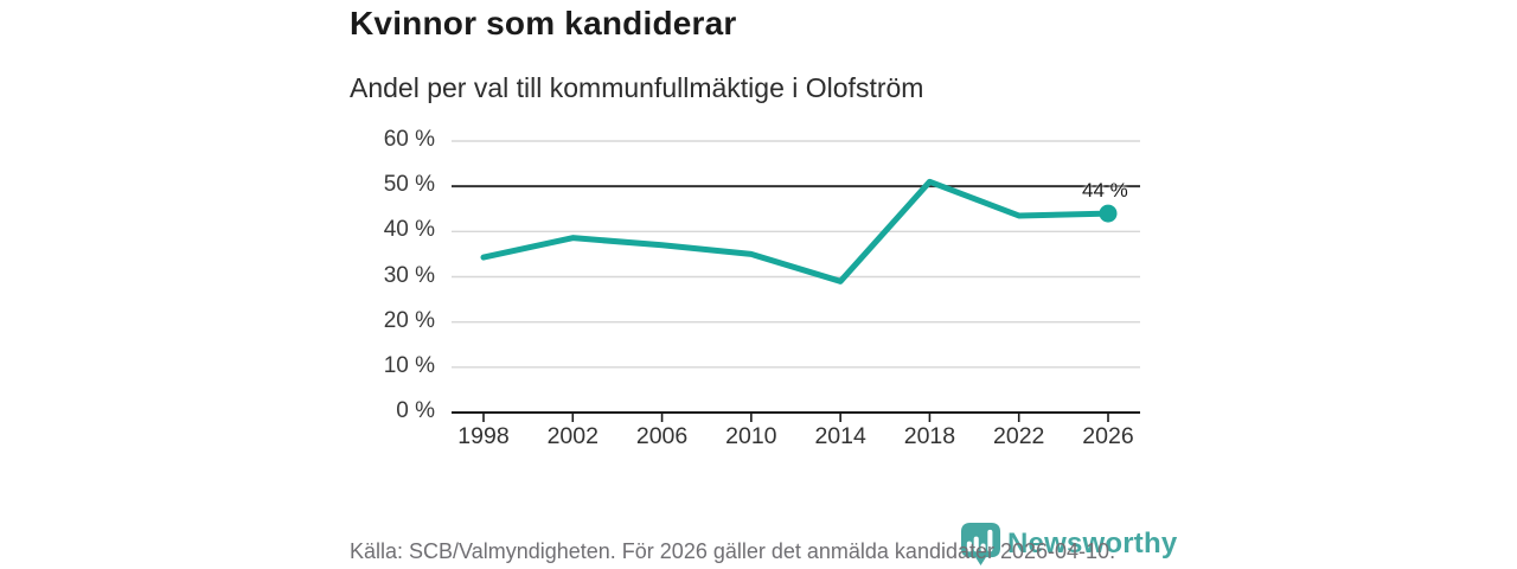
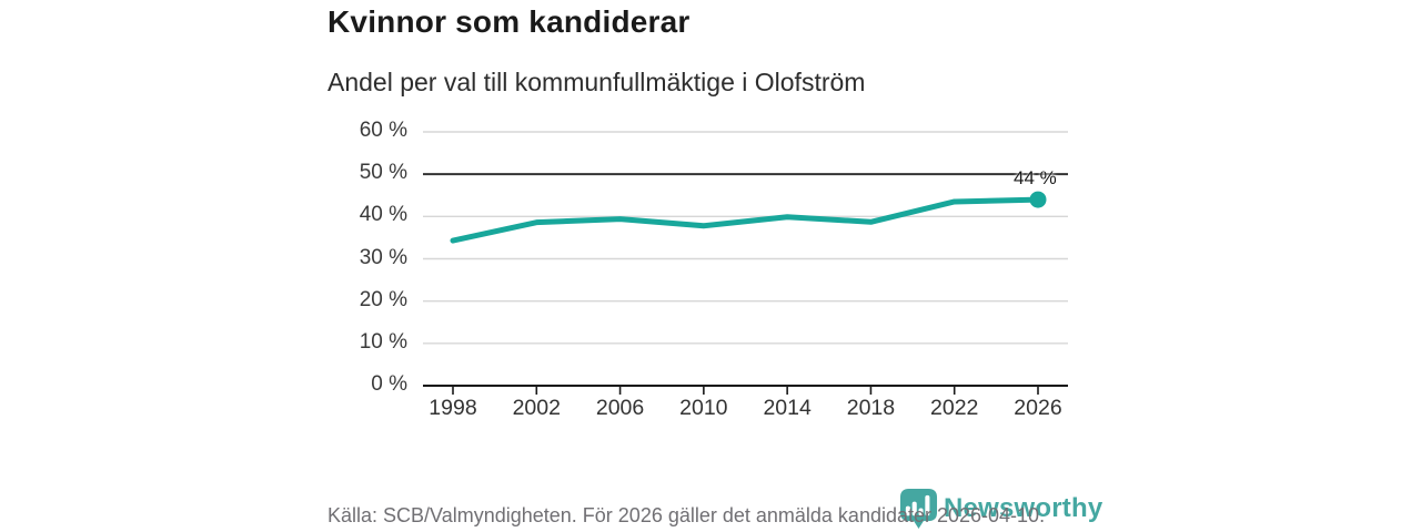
2006: 37% -> 39%
2010: 35% -> 38%
2014: 29% -> 40%
2018: 51% -> 39%
